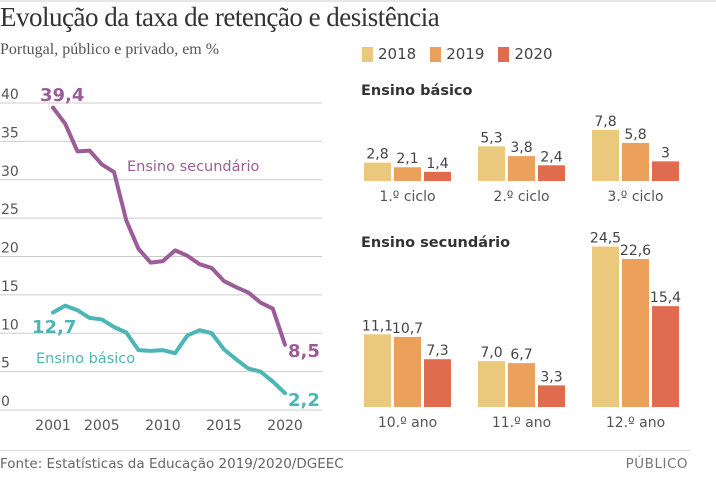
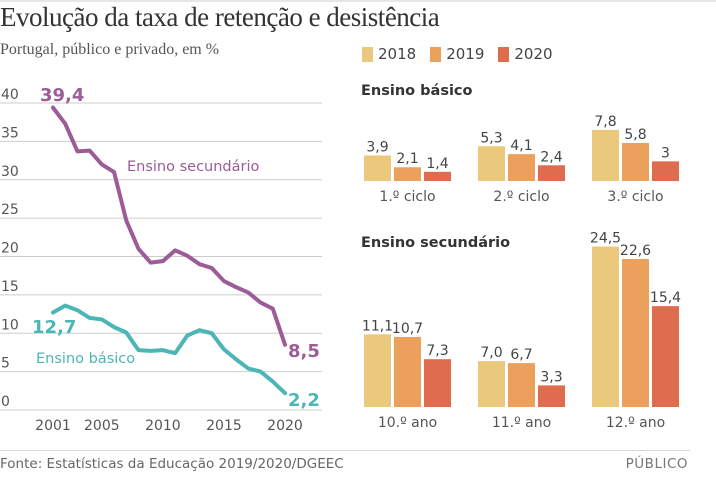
Ensino básico/2018/1.º ciclo: 2,8 -> 3,9
Ensino básico/2019/2.º ciclo: 3,8 -> 4,1
